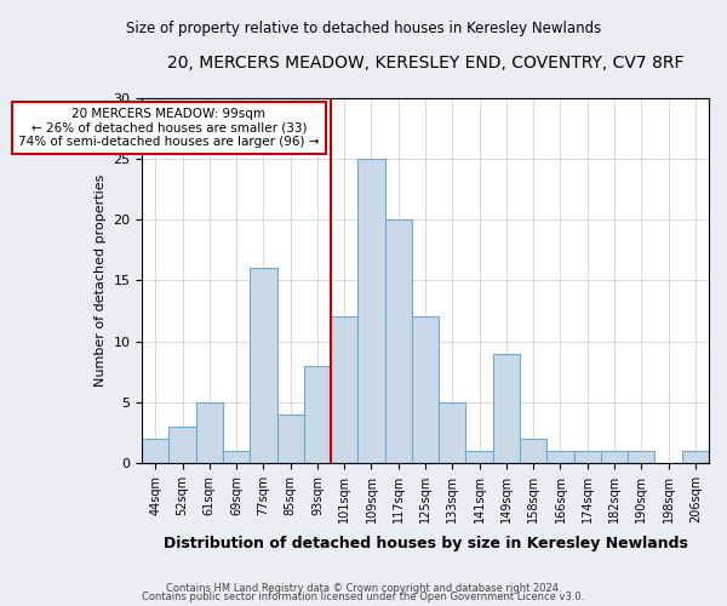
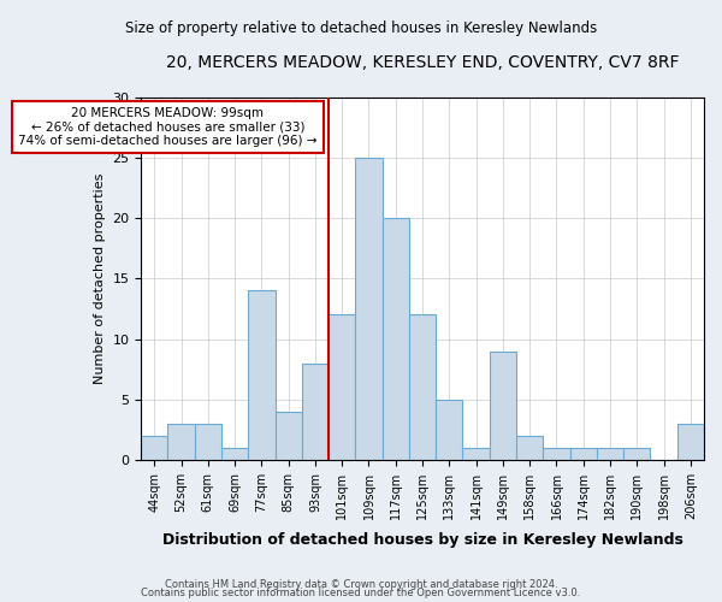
61sqm: 5 -> 3
77sqm: 16 -> 14
206sqm: 1 -> 3
